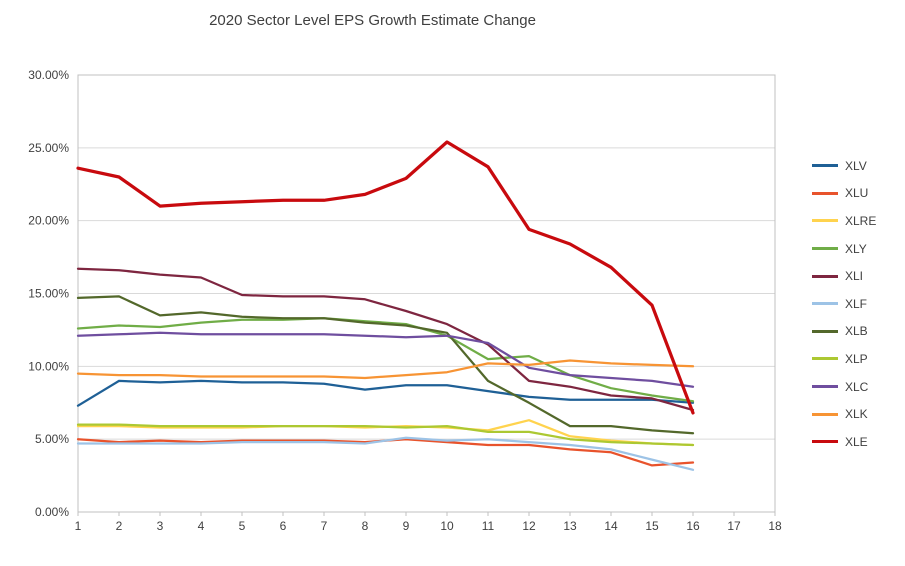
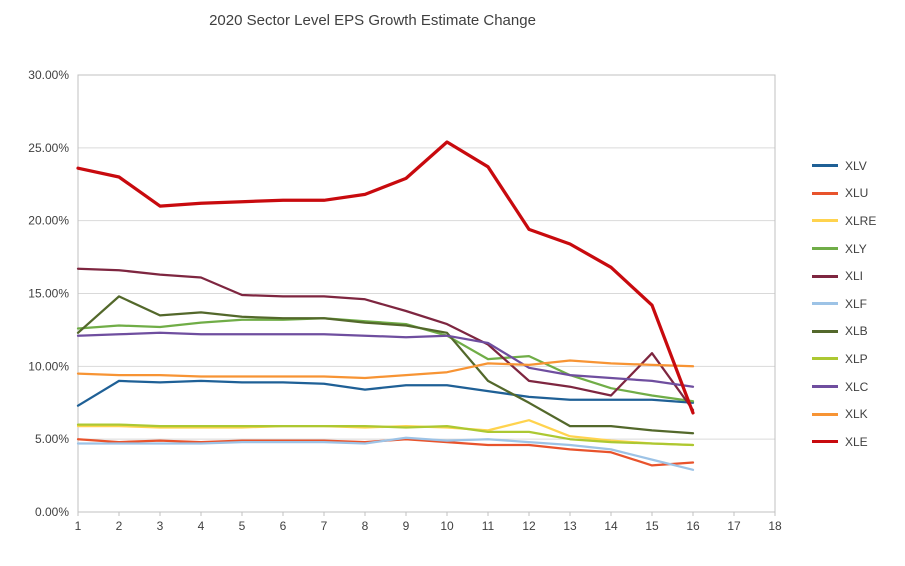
XLB/1: 14.7% -> 12.3%
XLI/15: 7.8% -> 10.9%
